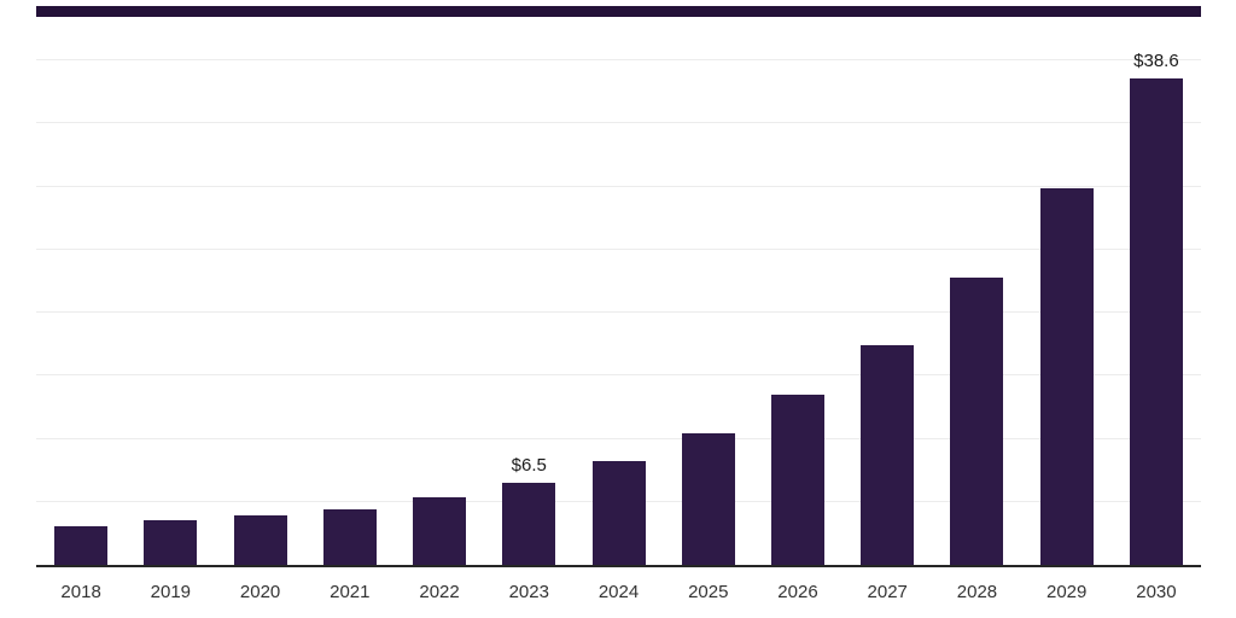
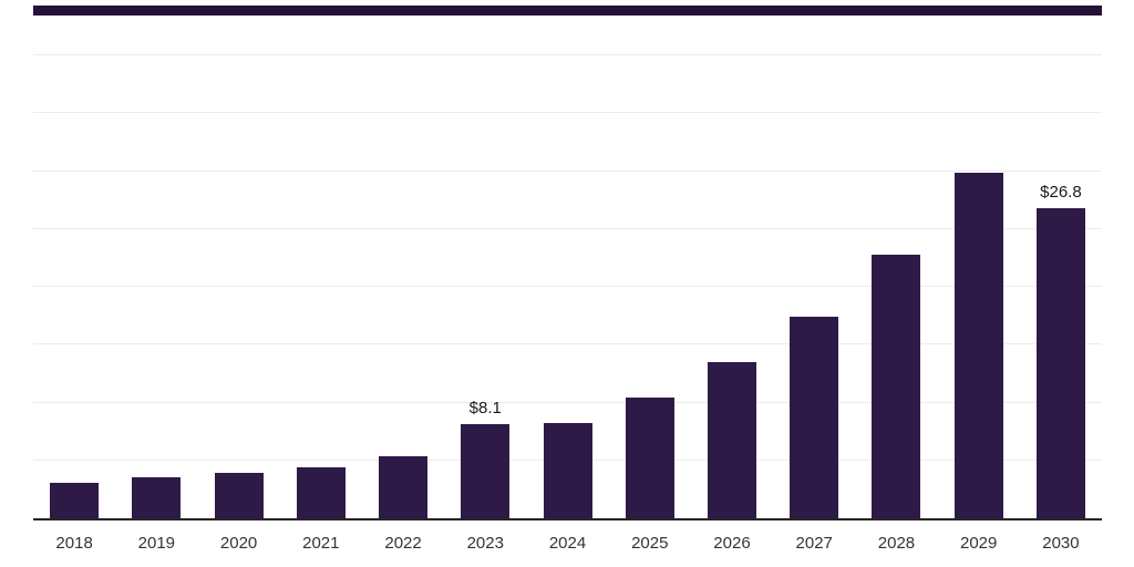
2023: $6.5 -> $8.1
2030: $38.6 -> $26.8
